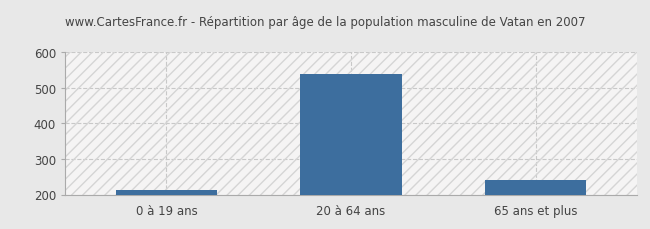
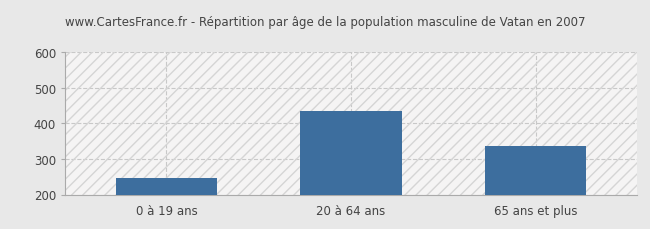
0 à 19 ans: 213 -> 245
20 à 64 ans: 537 -> 435
65 ans et plus: 242 -> 335
